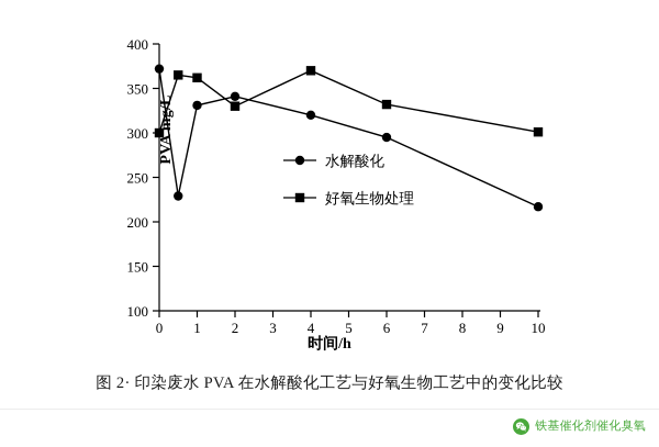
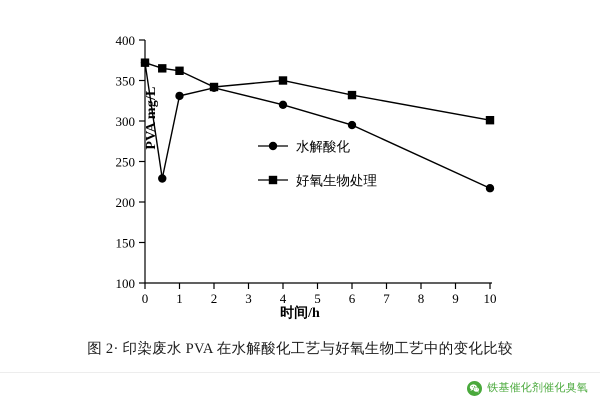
好氧生物处理/0: 300 -> 370
好氧生物处理/2: 330 -> 340
好氧生物处理/4: 370 -> 350
